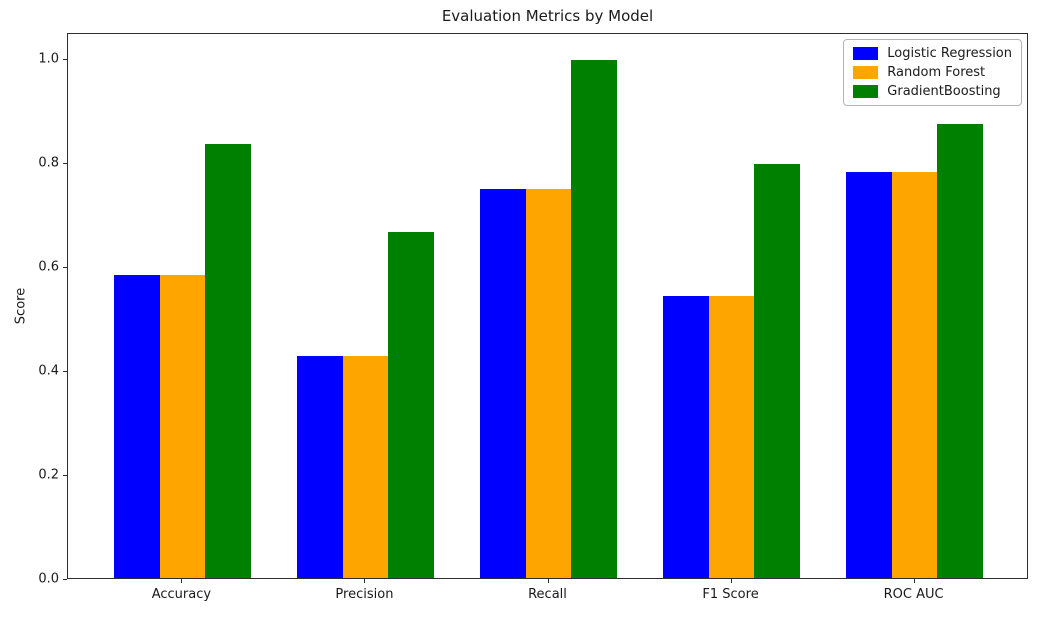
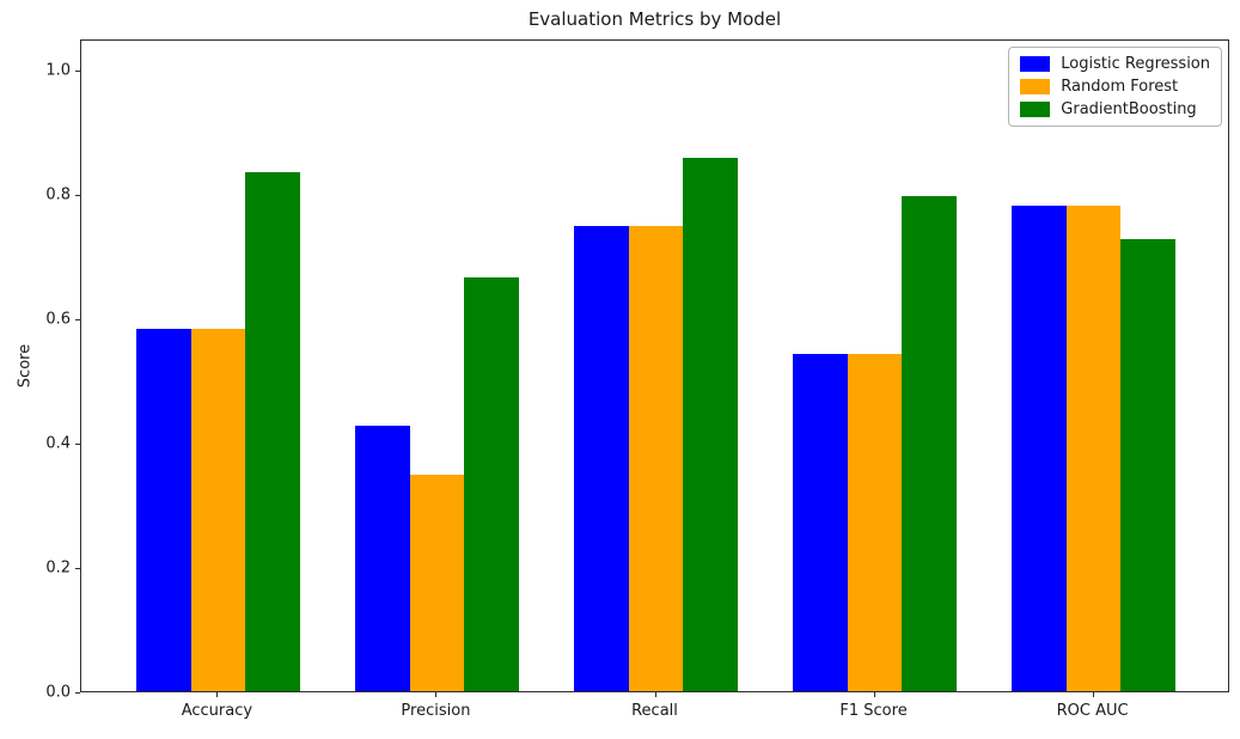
Random Forest/Precision: 0.43 -> 0.35
GradientBoosting/Recall: 1.00 -> 0.86
GradientBoosting/ROC AUC: 0.88 -> 0.73
